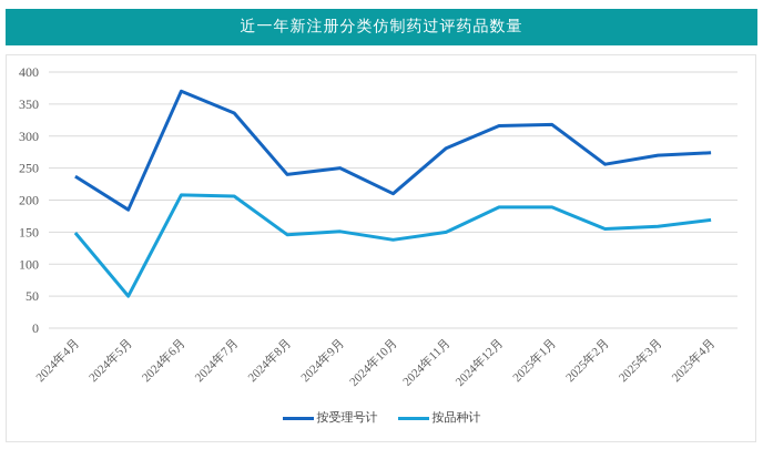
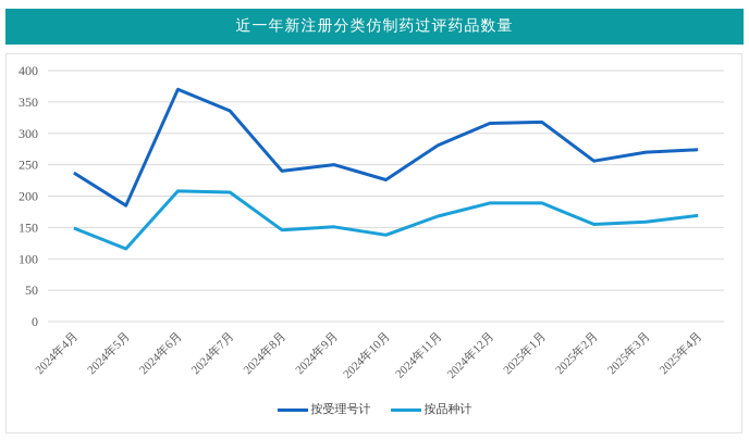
按品种计/2024年5月: 50 -> 120
按受理号计/2024年10月: 210 -> 230
按品种计/2024年11月: 150 -> 170
